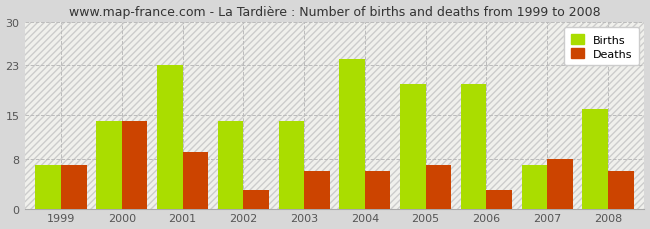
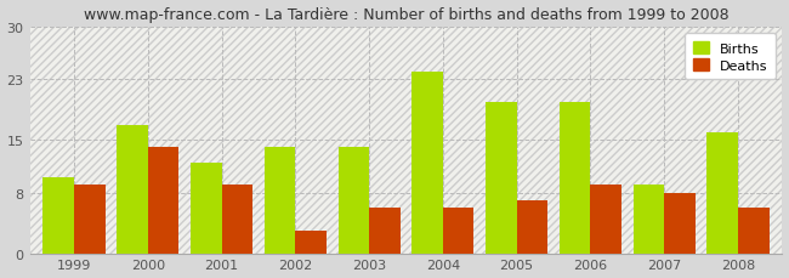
Births/1999: 7 -> 10
Deaths/1999: 7 -> 9
Births/2000: 14 -> 17
Births/2001: 23 -> 12
Deaths/2006: 3 -> 9
Births/2007: 7 -> 9
